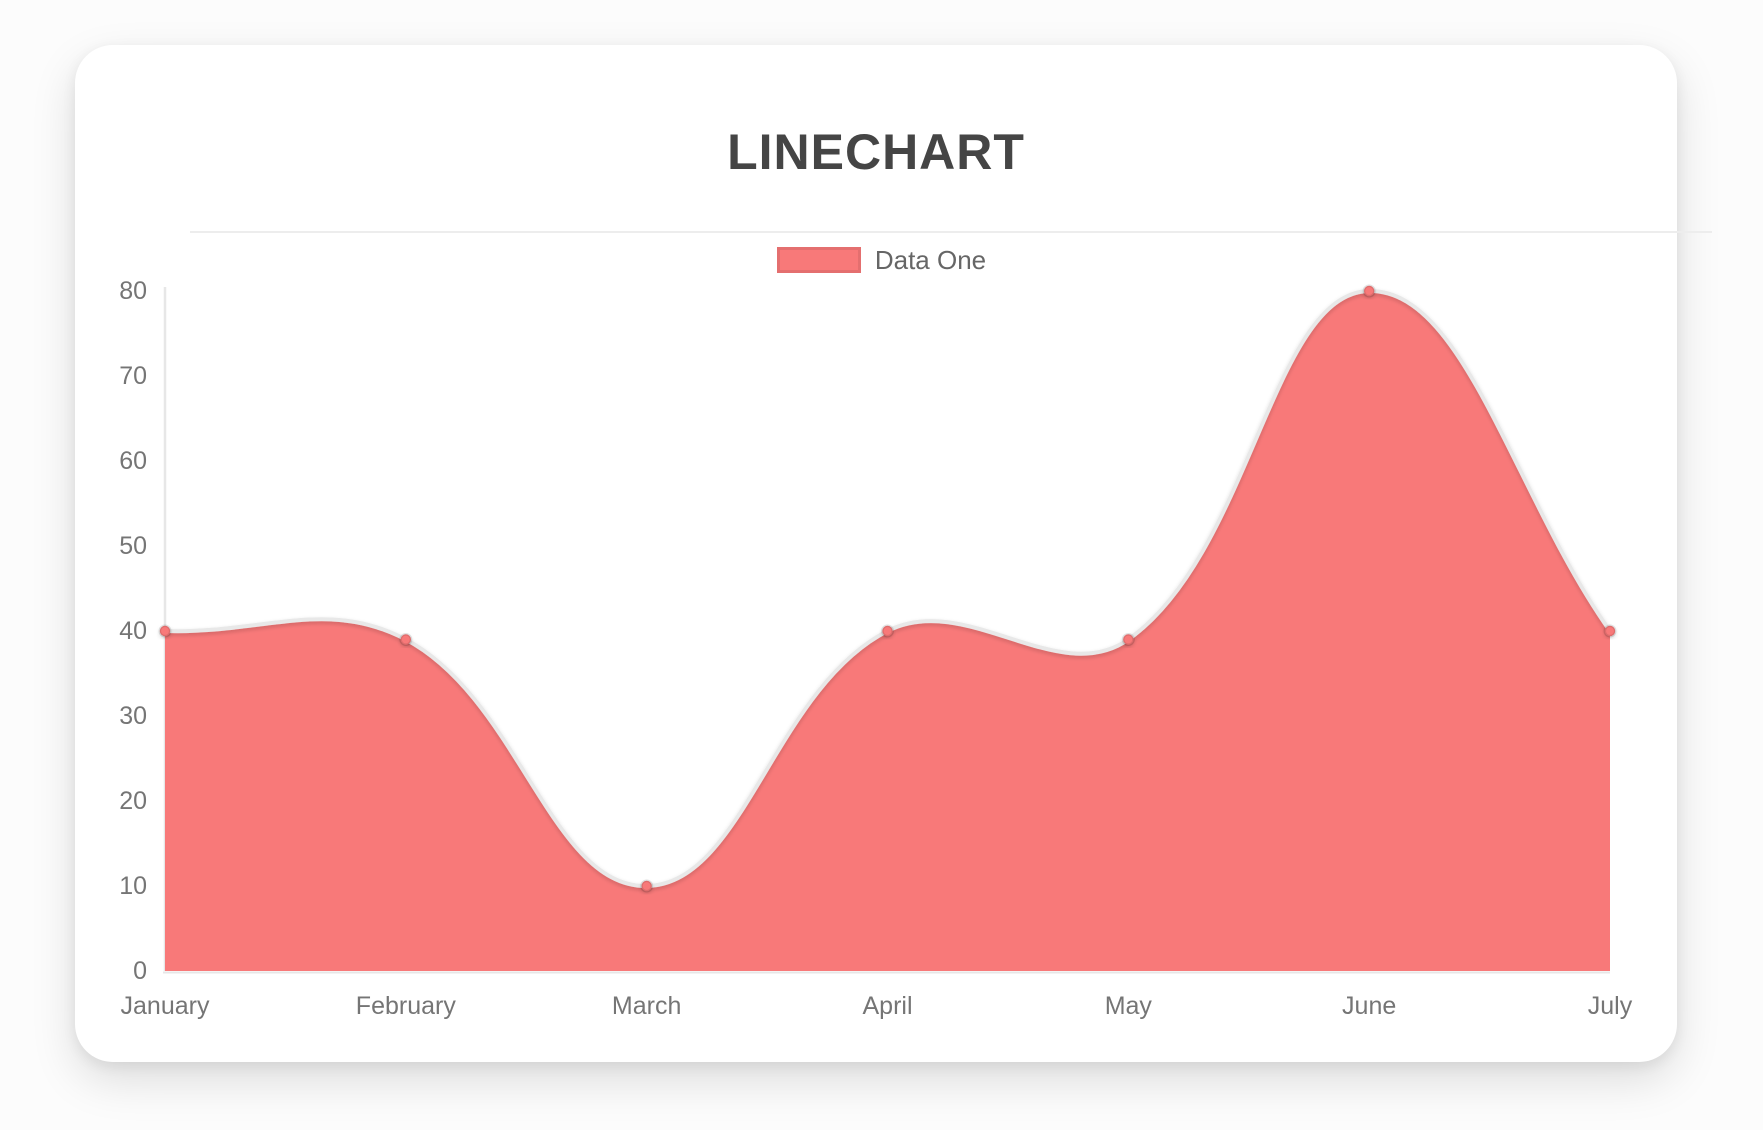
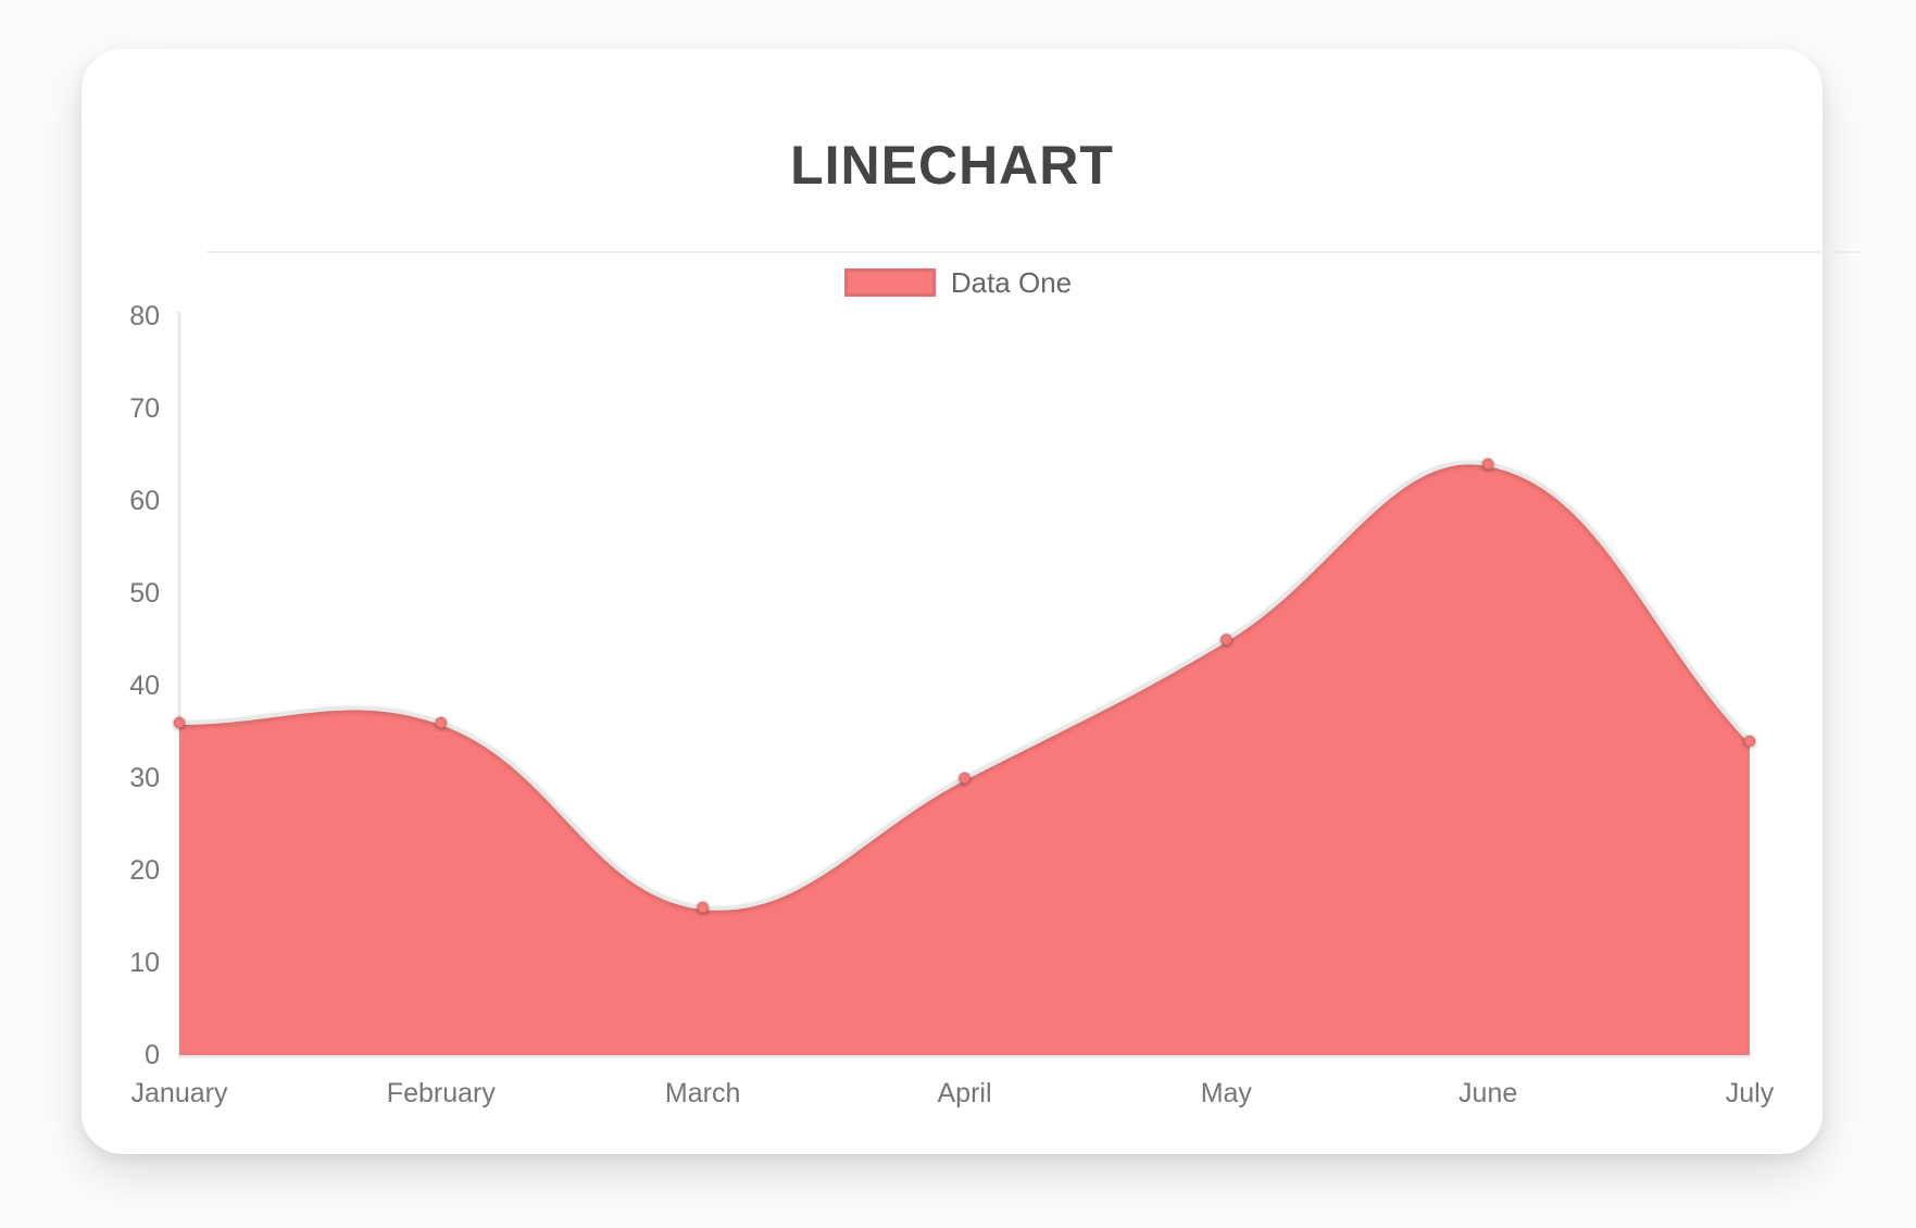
January: 40 -> 36
February: 39 -> 36
March: 10 -> 16
April: 40 -> 30
May: 39 -> 45
June: 80 -> 64
July: 40 -> 34
